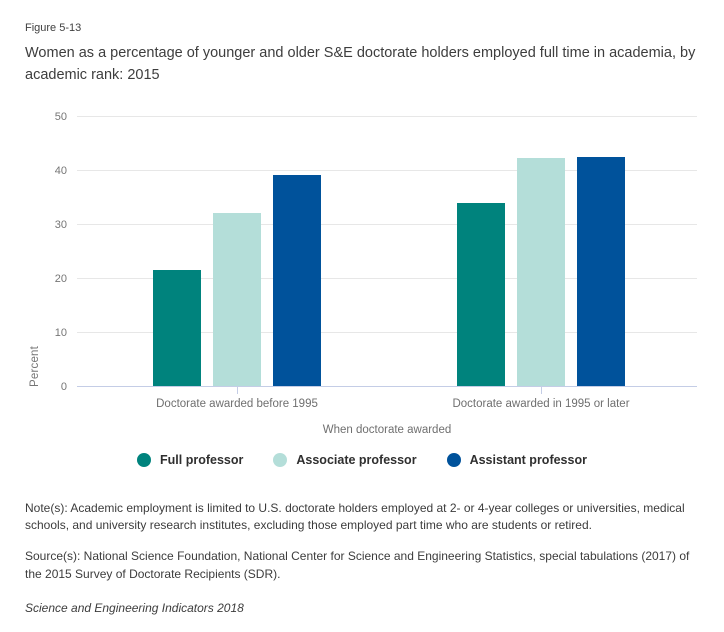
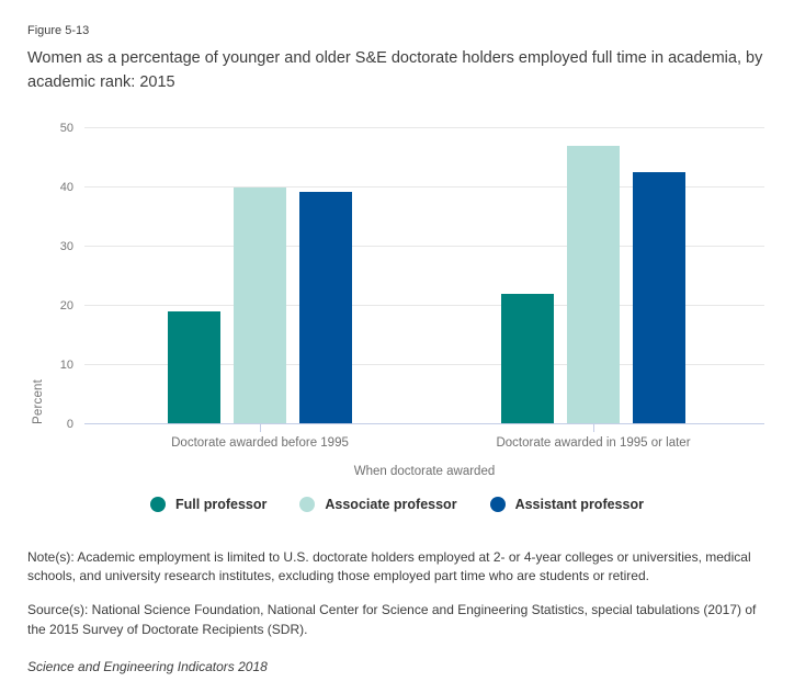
Full professor/Doctorate awarded before 1995: 22 -> 19
Associate professor/Doctorate awarded before 1995: 32 -> 40
Full professor/Doctorate awarded in 1995 or later: 34 -> 22
Associate professor/Doctorate awarded in 1995 or later: 42 -> 47
